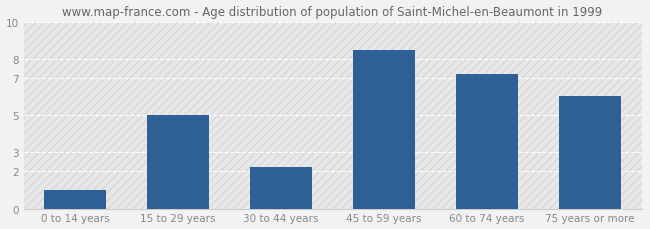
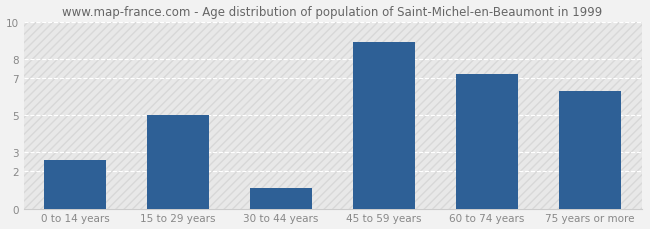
0 to 14 years: 1.0 -> 2.6
30 to 44 years: 2.2 -> 1.1
45 to 59 years: 8.5 -> 8.9
75 years or more: 6.0 -> 6.3
